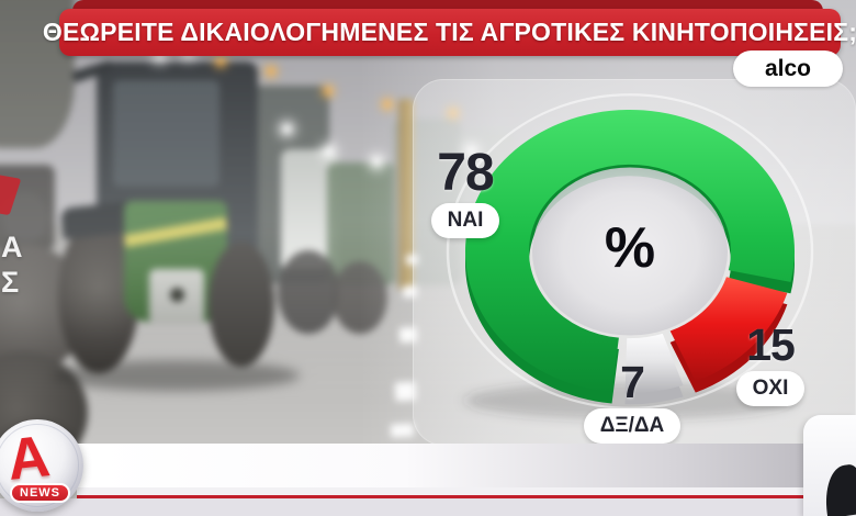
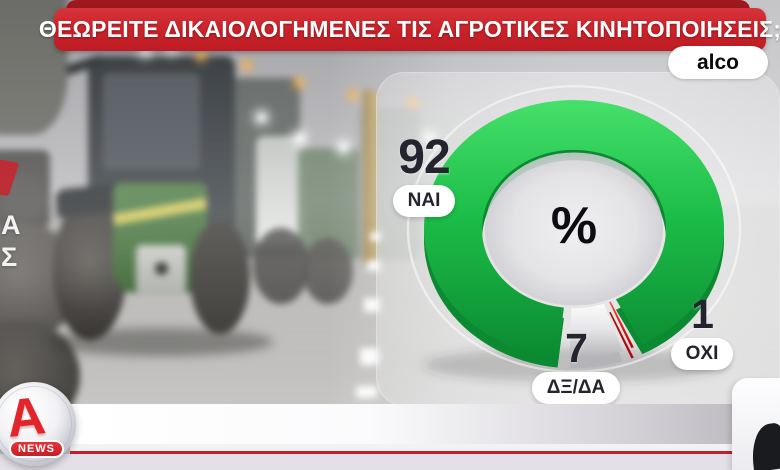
ΝΑΙ: 78 -> 92
ΟΧΙ: 15 -> 1
